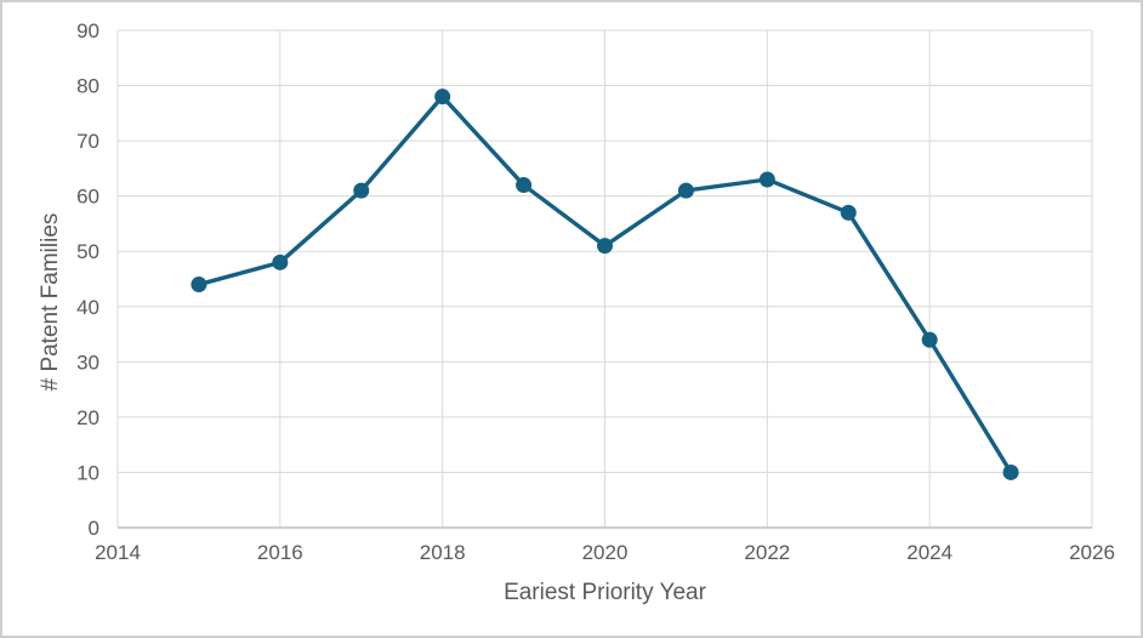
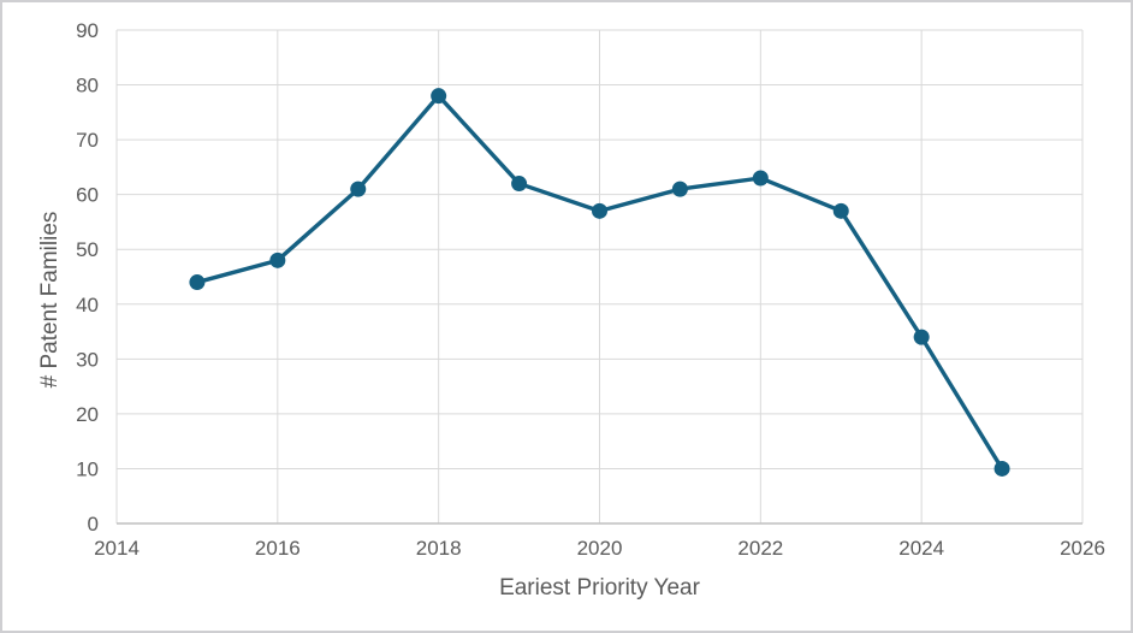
2020: 51 -> 57
